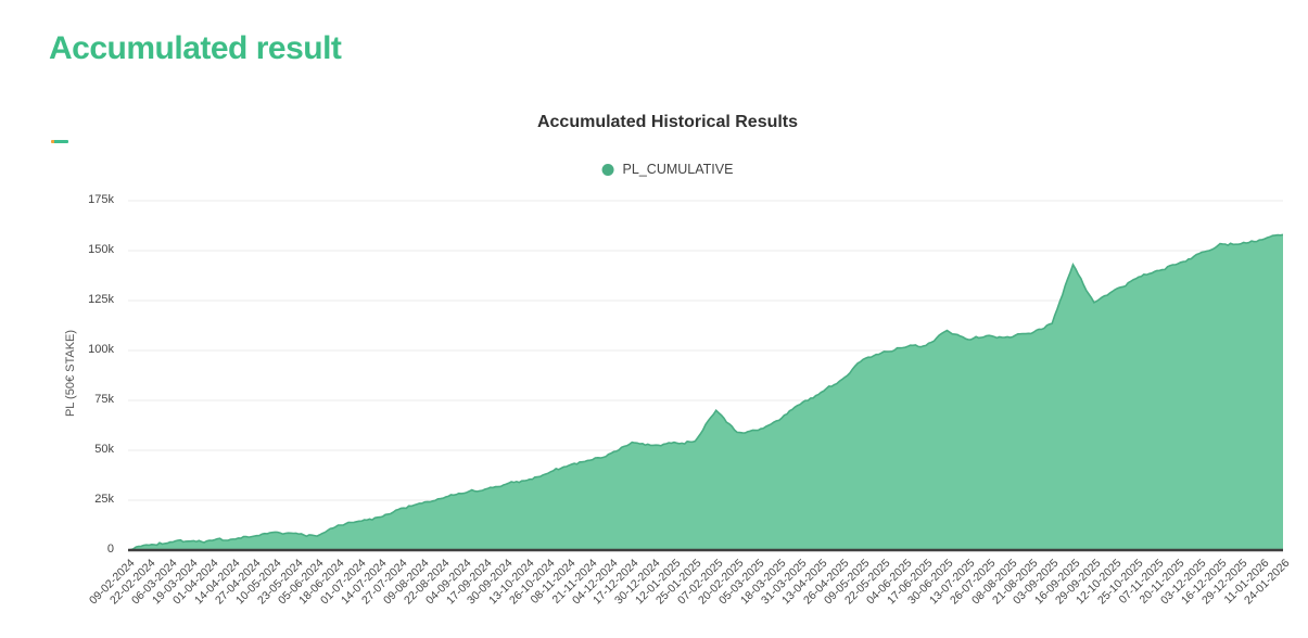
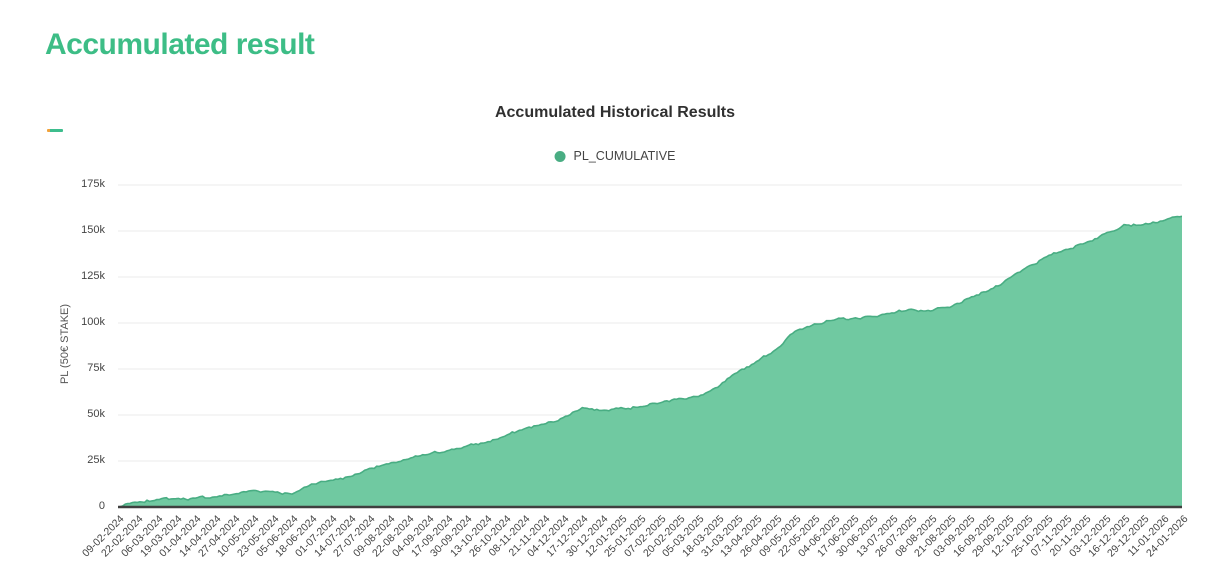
07-02-2025: 70k -> 56k
30-06-2025: 110k -> 104k
16-09-2025: 143k -> 118k
